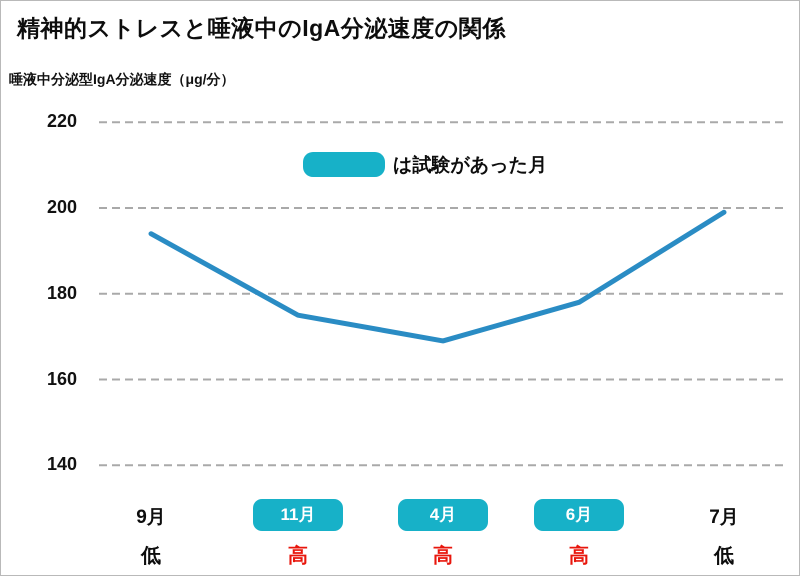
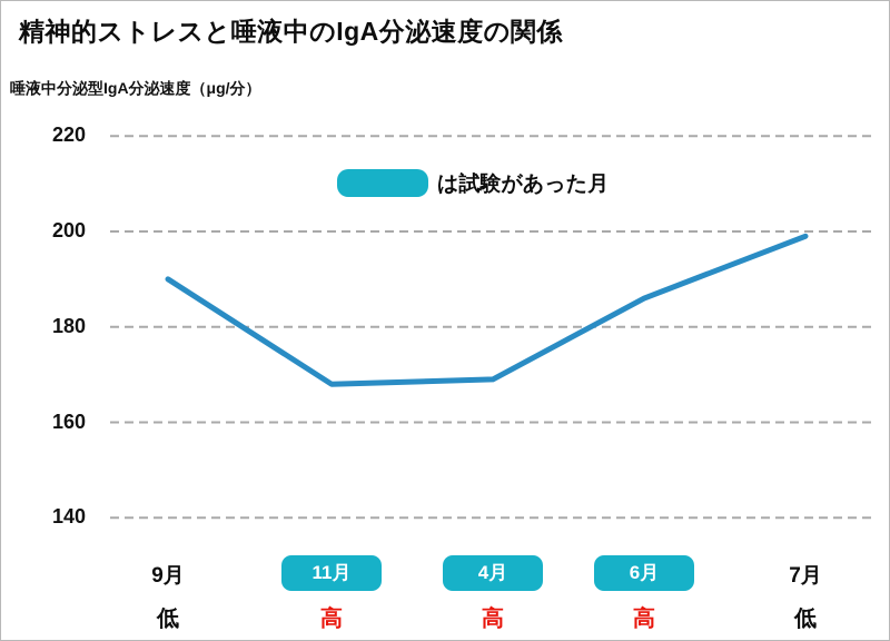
9月: 194 -> 190
11月: 175 -> 168
6月: 178 -> 186
